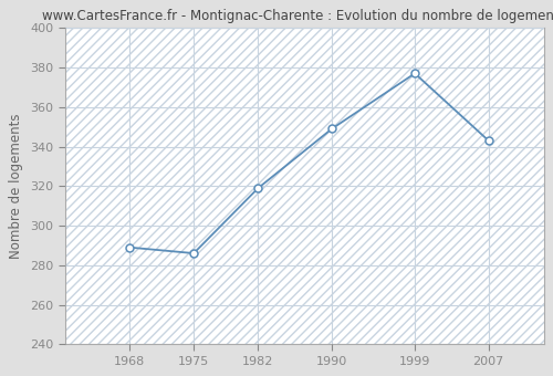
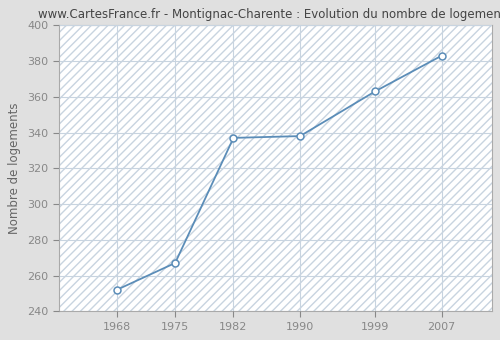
1968: 289 -> 252
1975: 286 -> 267
1982: 319 -> 337
1990: 349 -> 338
1999: 377 -> 363
2007: 343 -> 383
